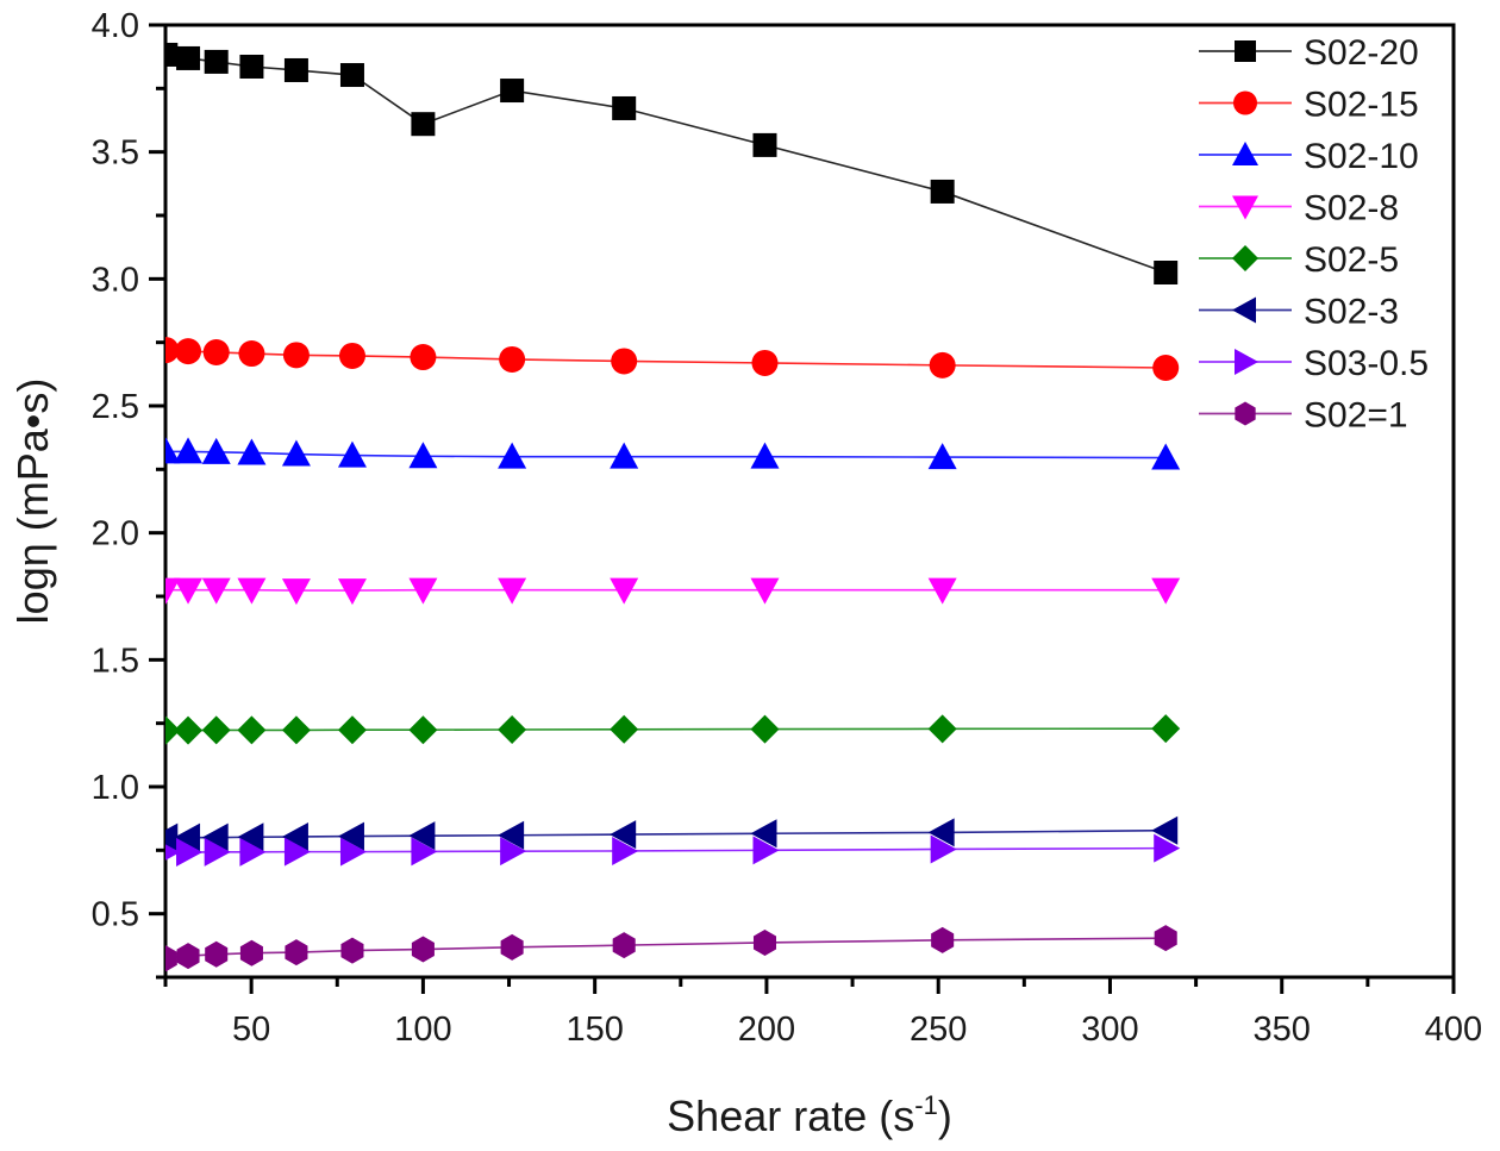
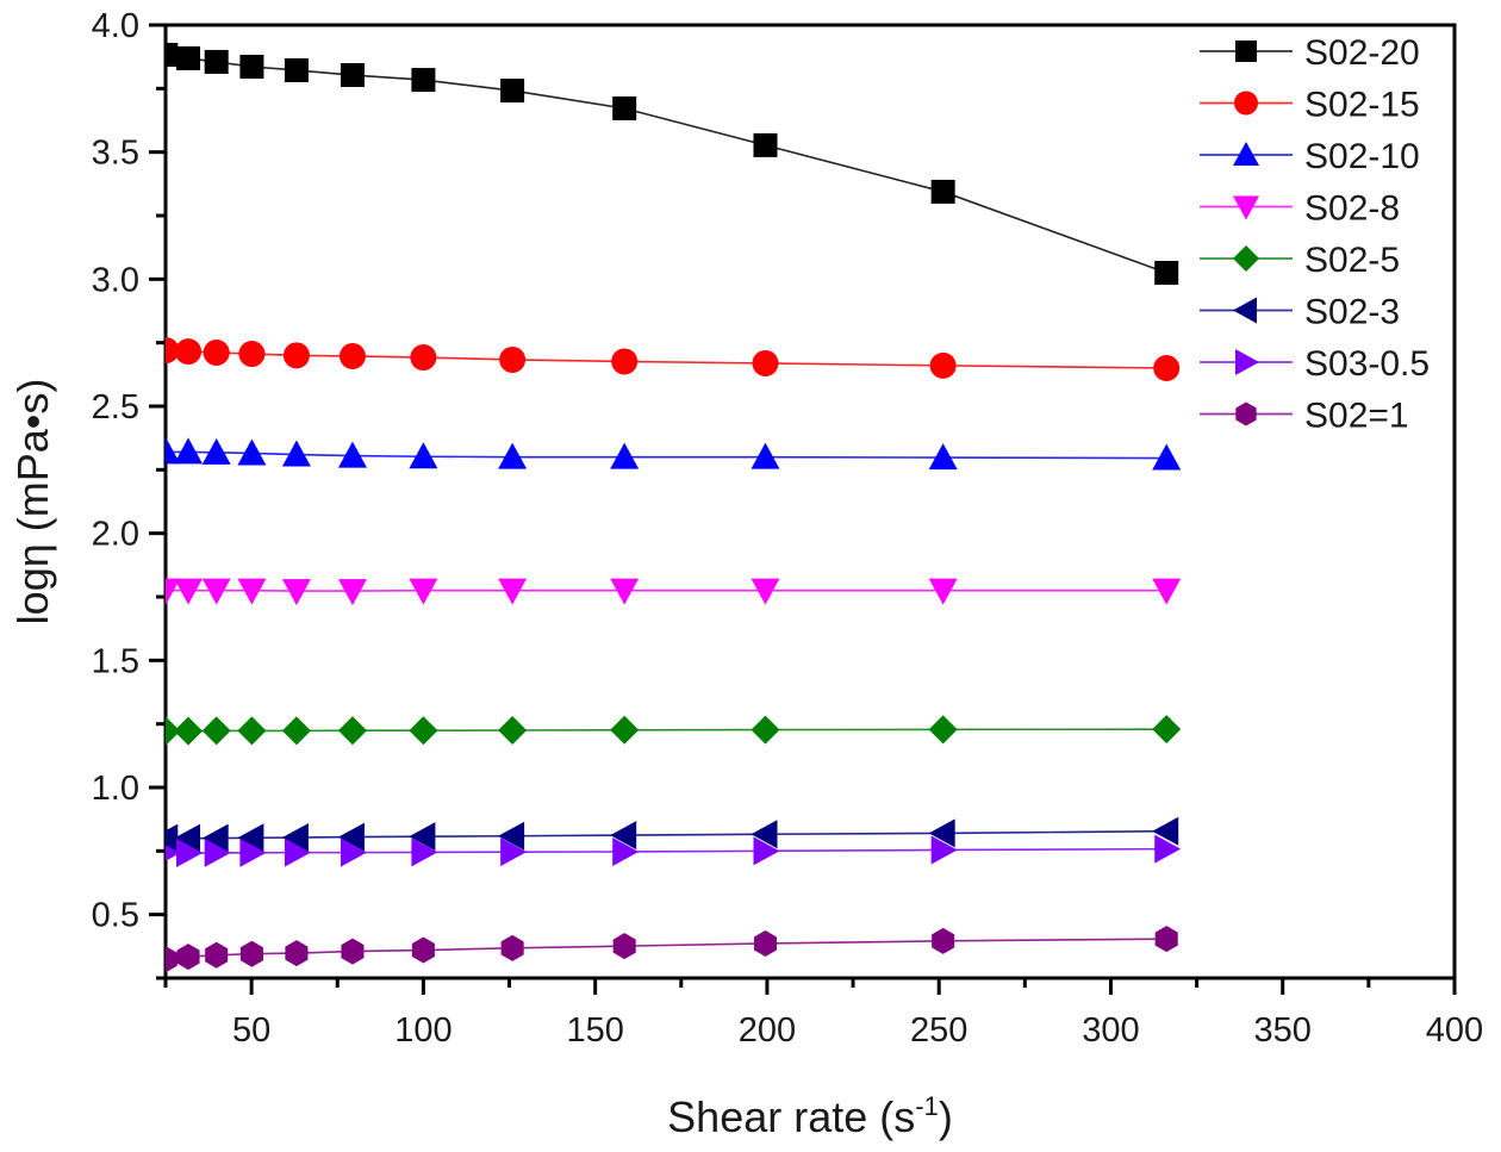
S02-20/100: 3.61 -> 3.78
